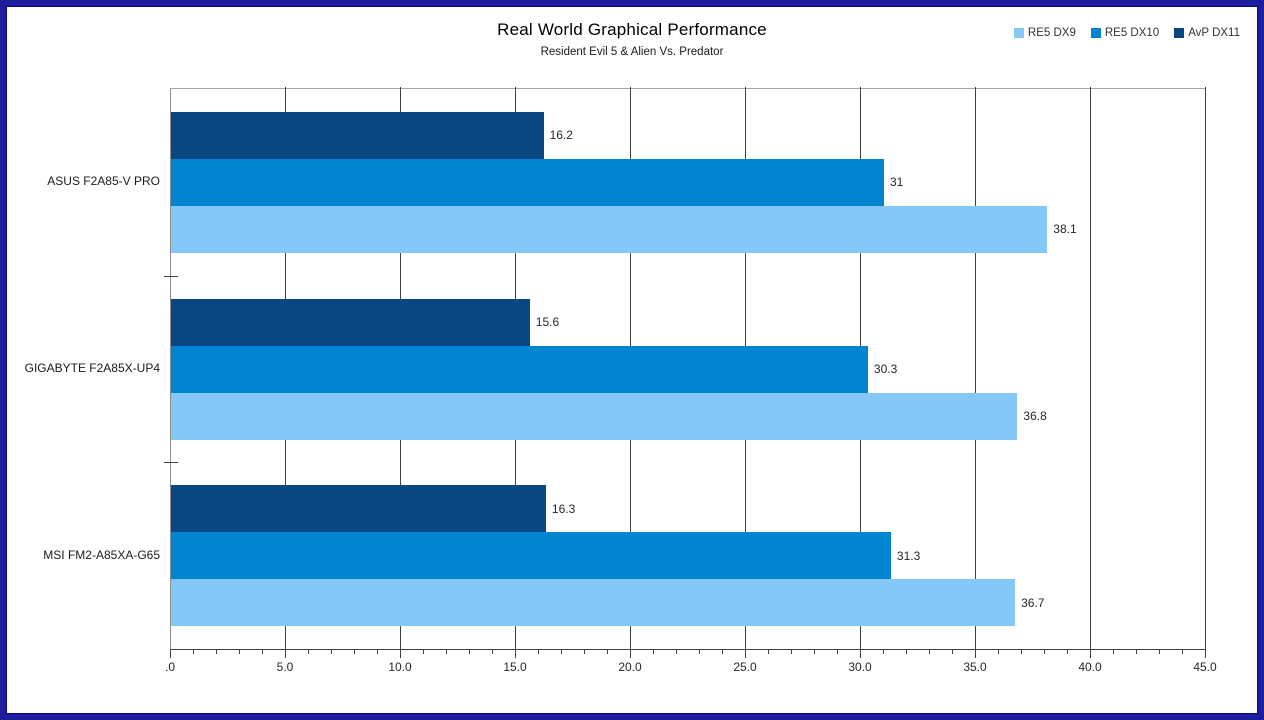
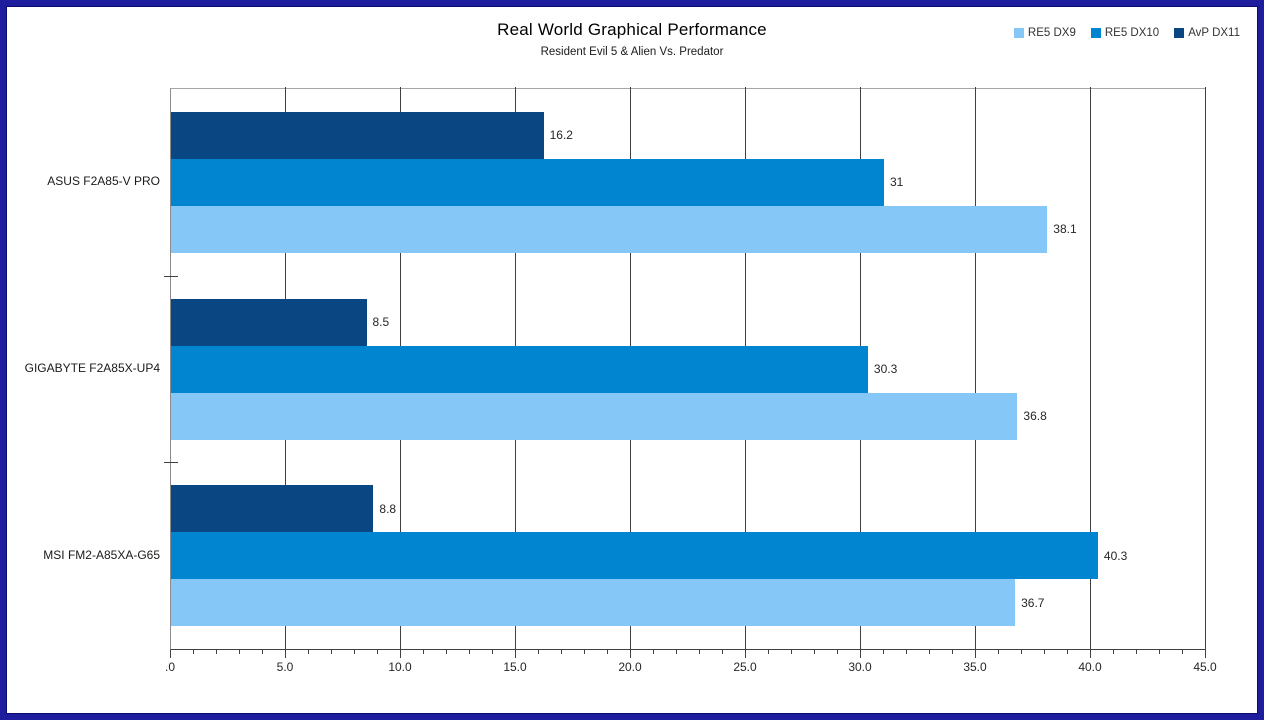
AvP DX11/GIGABYTE F2A85X-UP4: 15.6 -> 8.5
RE5 DX10/MSI FM2-A85XA-G65: 31.3 -> 40.3
AvP DX11/MSI FM2-A85XA-G65: 16.3 -> 8.8
